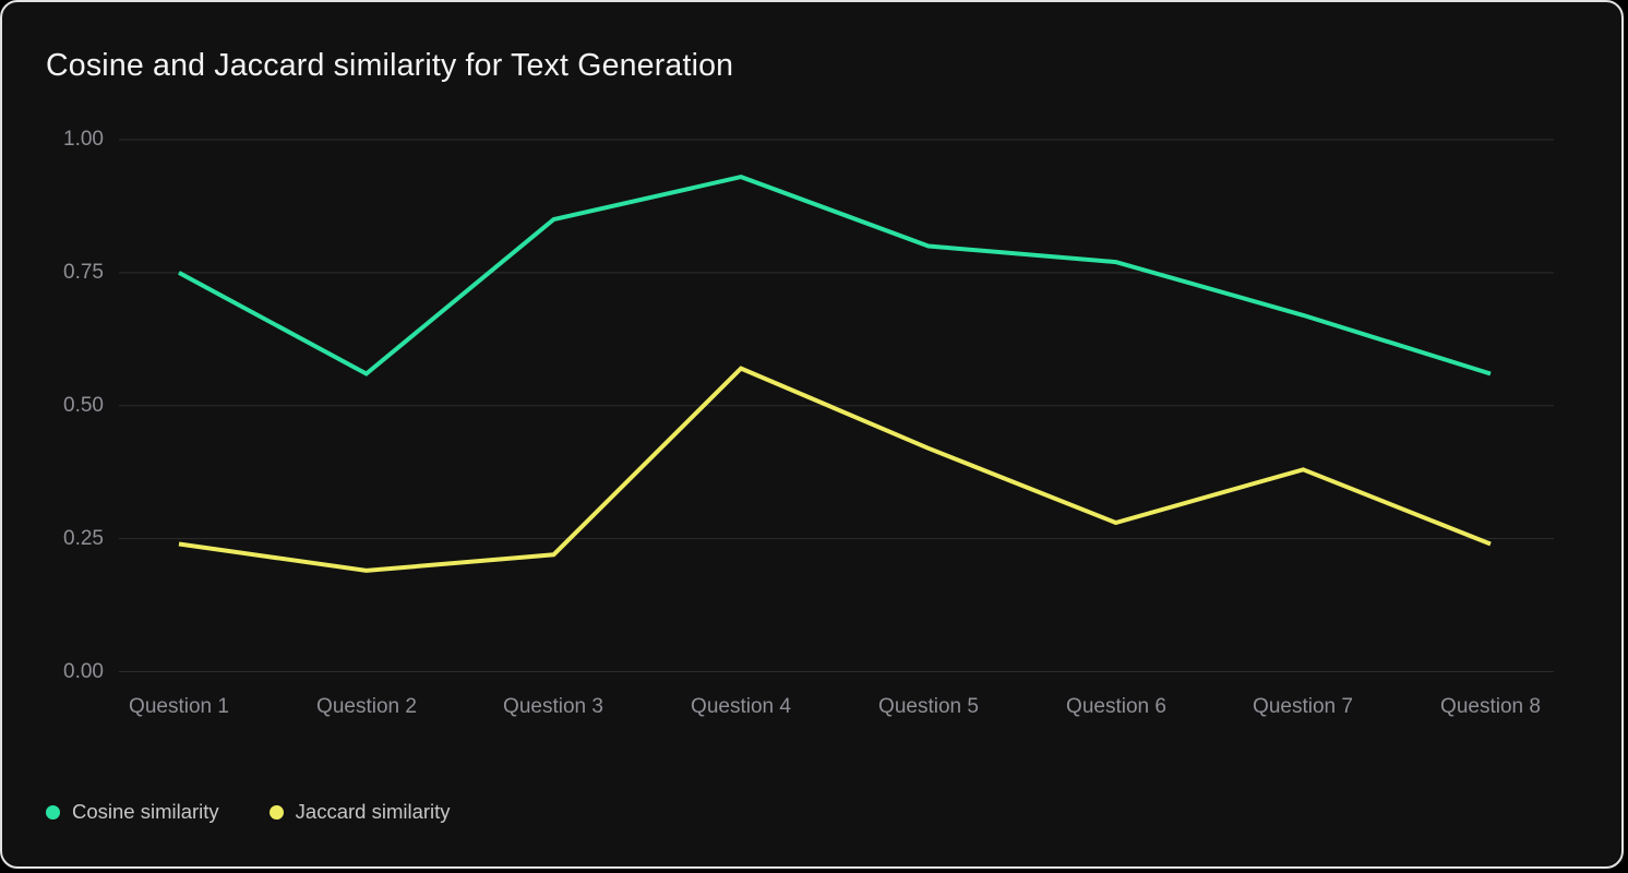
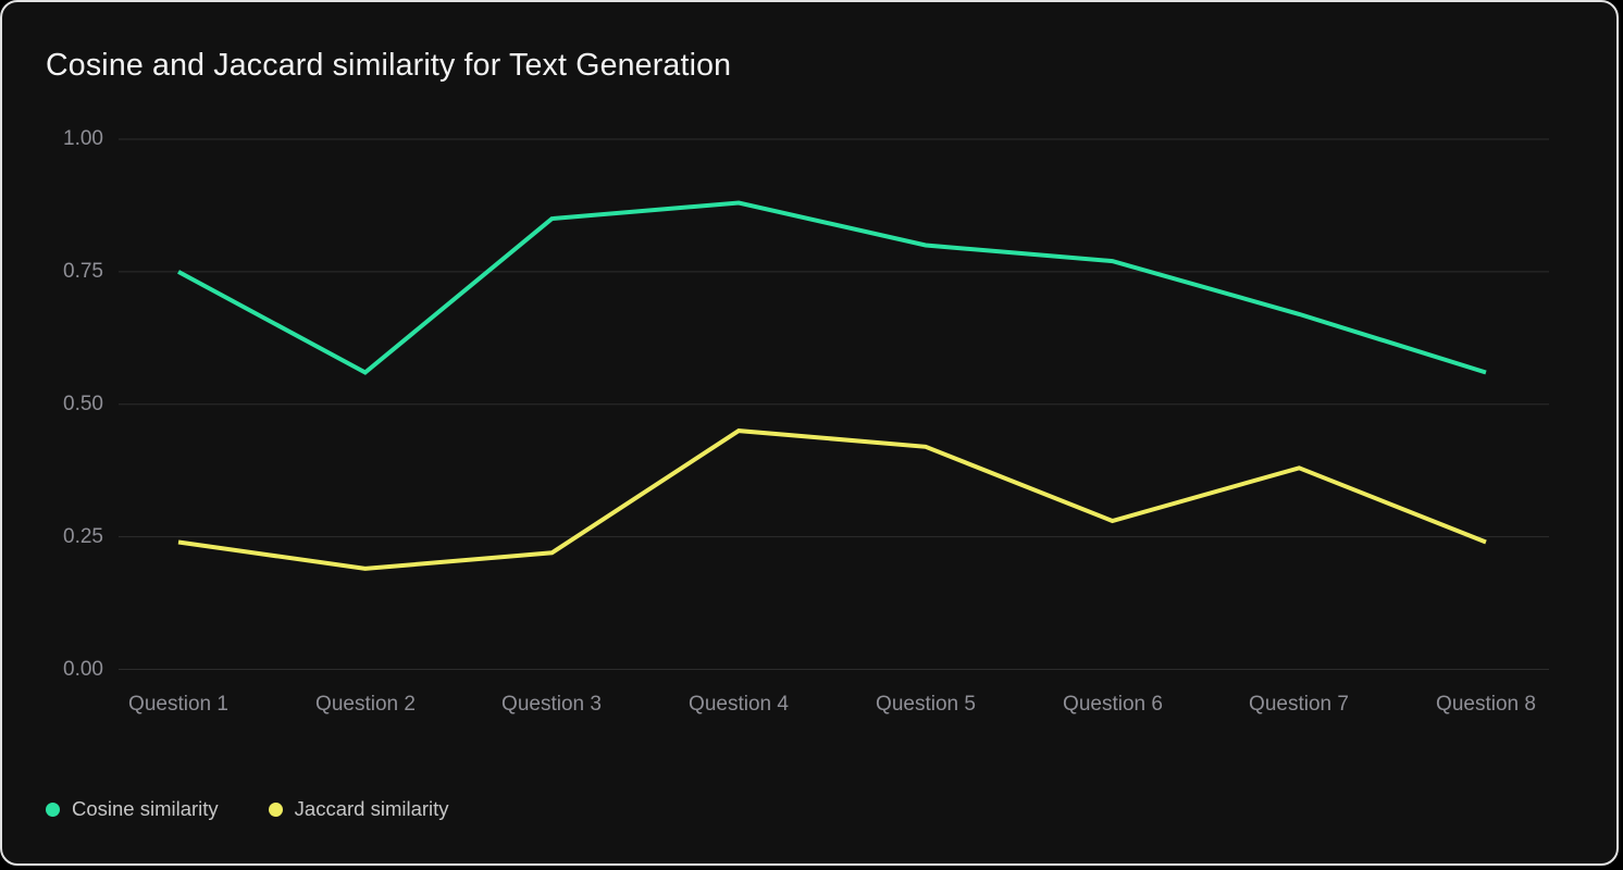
Cosine similarity/Question 4: 0.93 -> 0.88
Jaccard similarity/Question 4: 0.57 -> 0.45
